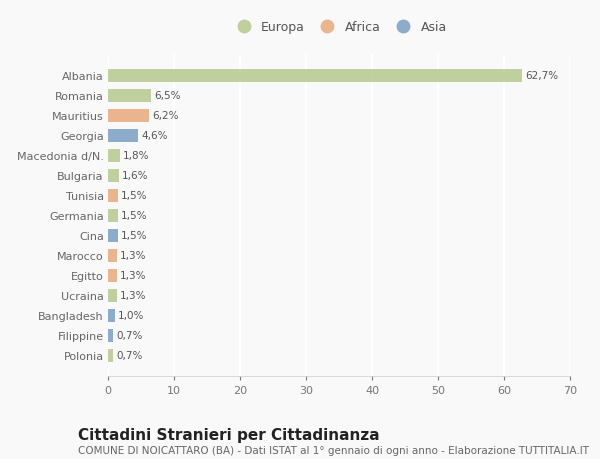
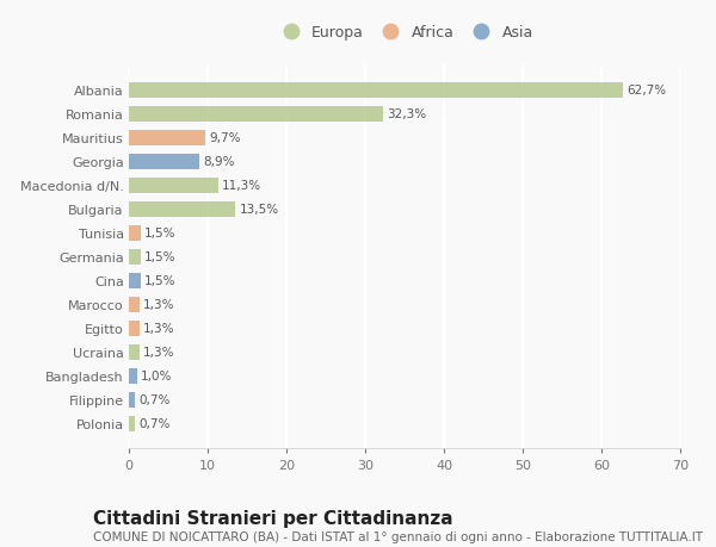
Romania: 6,5% -> 32,3%
Mauritius: 6,2% -> 9,7%
Georgia: 4,6% -> 8,9%
Macedonia d/N.: 1,8% -> 11,3%
Bulgaria: 1,6% -> 13,5%
